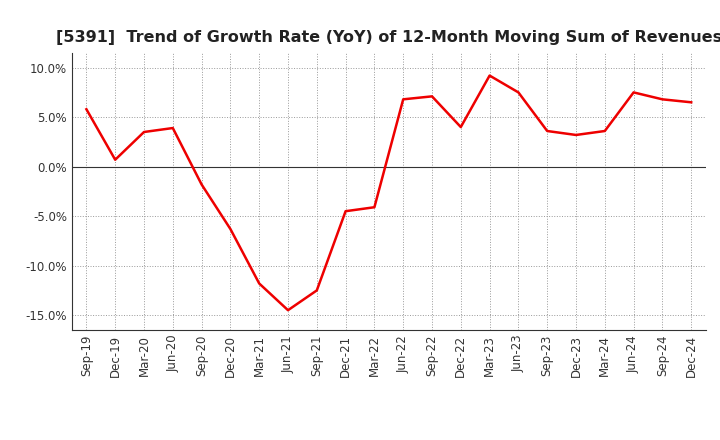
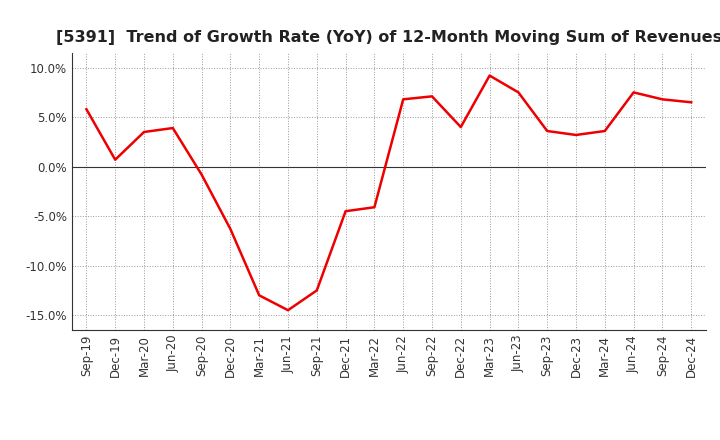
Sep-20: -1.8% -> -0.8%
Mar-21: -11.8% -> -13.0%
